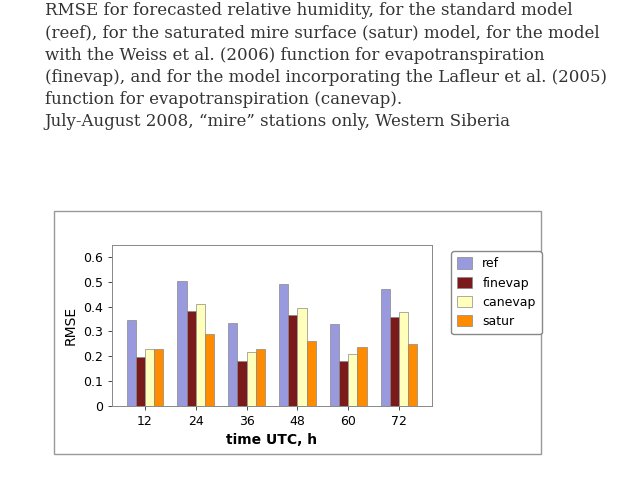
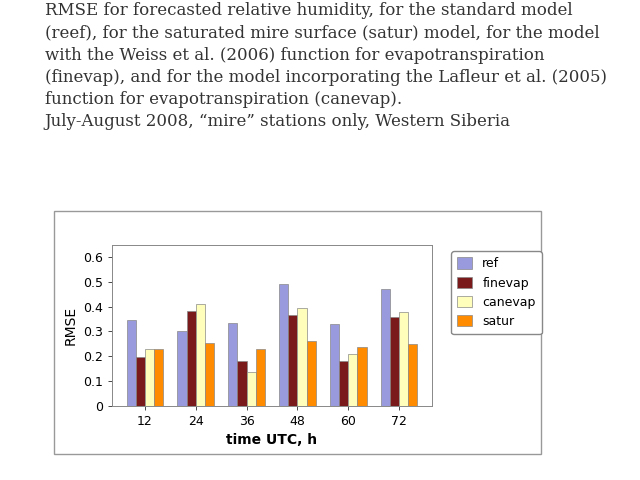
ref/24: 0.505 -> 0.300
satur/24: 0.288 -> 0.255
canevap/36: 0.215 -> 0.135
